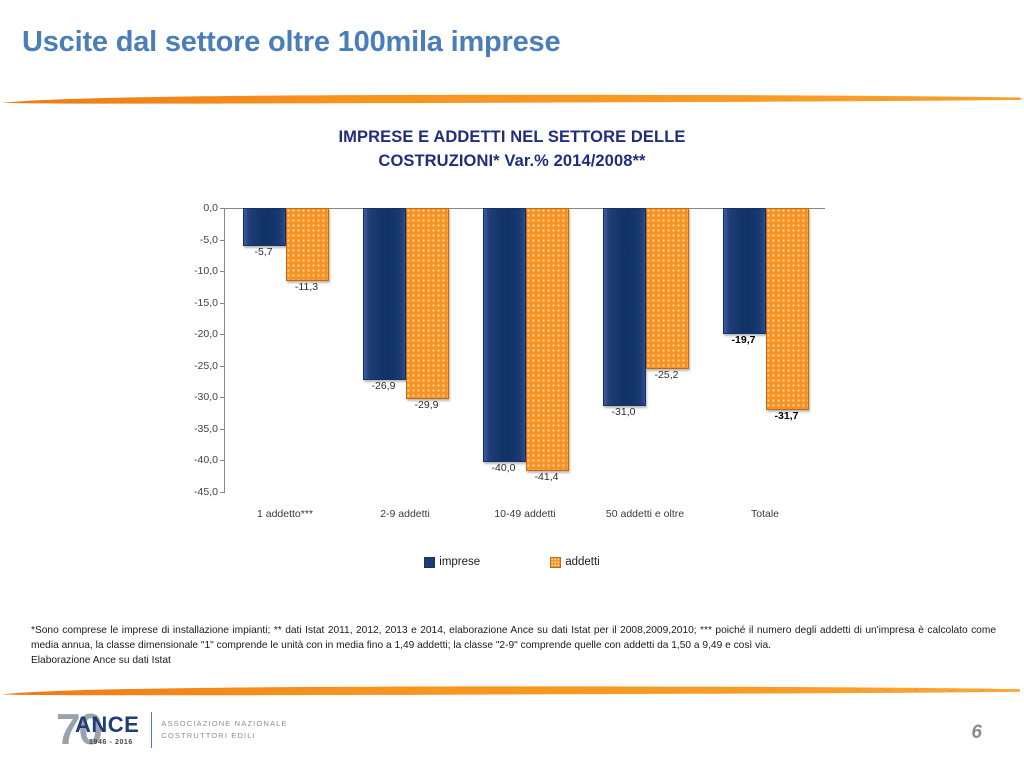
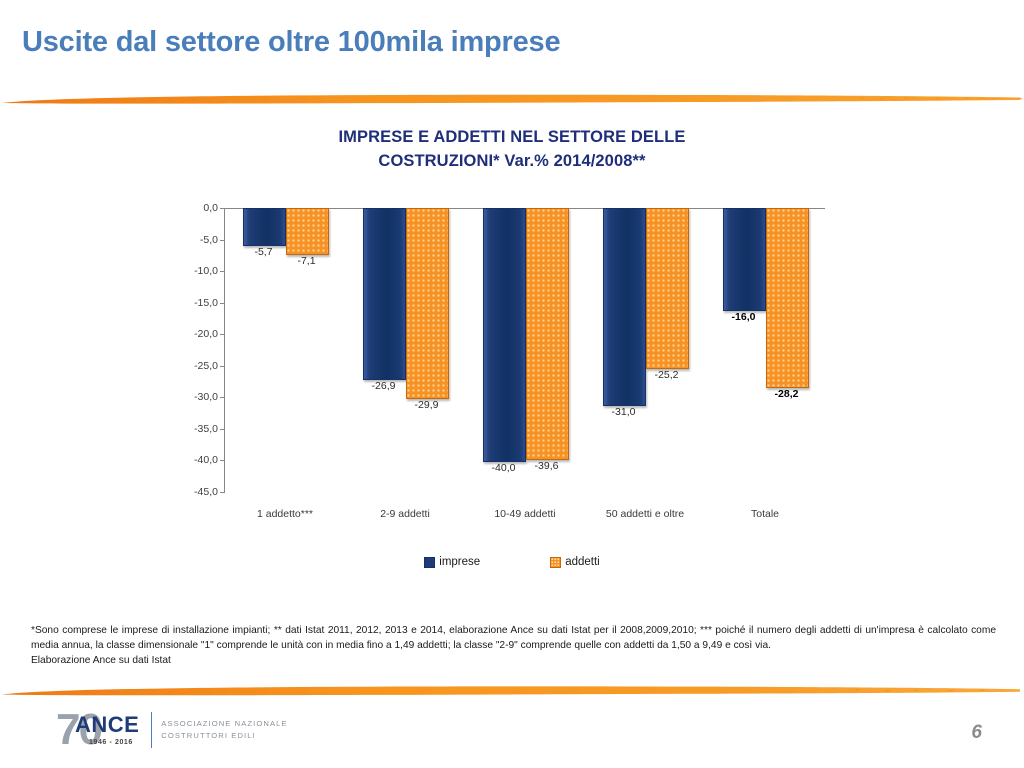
addetti/1 addetto***: -11,3 -> -7,1
addetti/10-49 addetti: -41,4 -> -39,6
imprese/Totale: -19,7 -> -16,0
addetti/Totale: -31,7 -> -28,2
